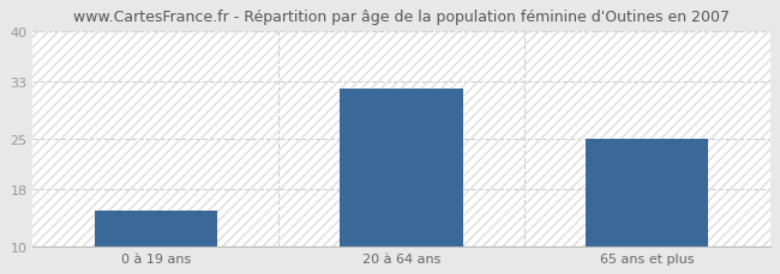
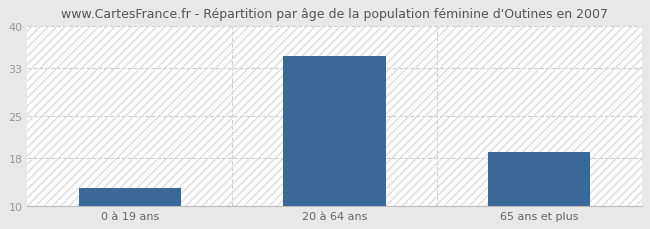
0 à 19 ans: 15 -> 13
20 à 64 ans: 32 -> 35
65 ans et plus: 25 -> 19
